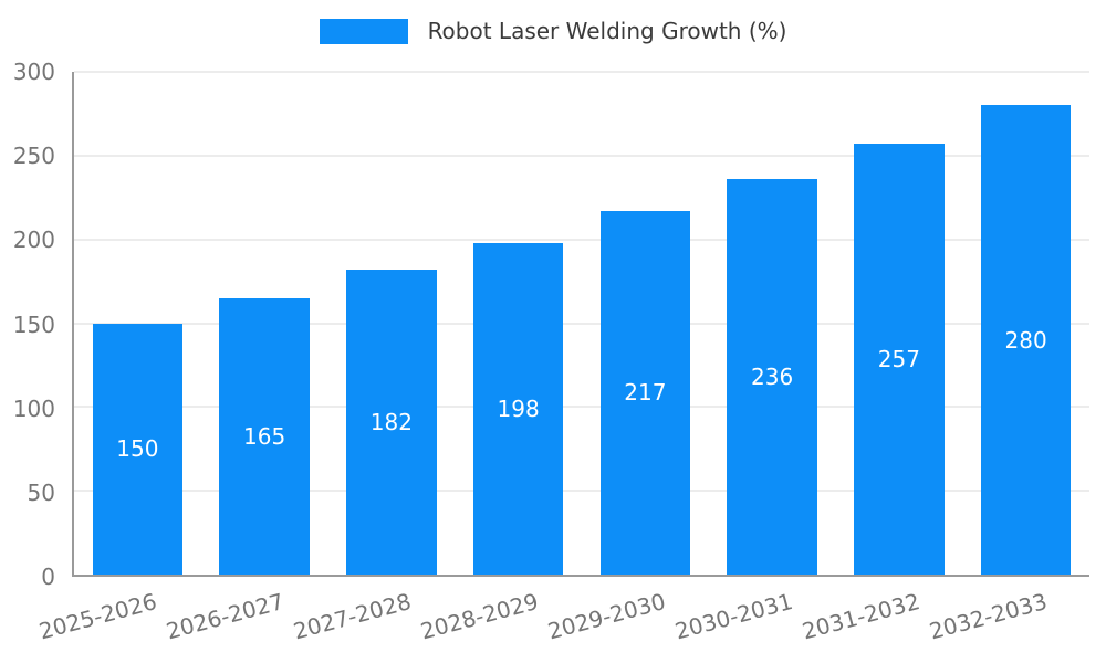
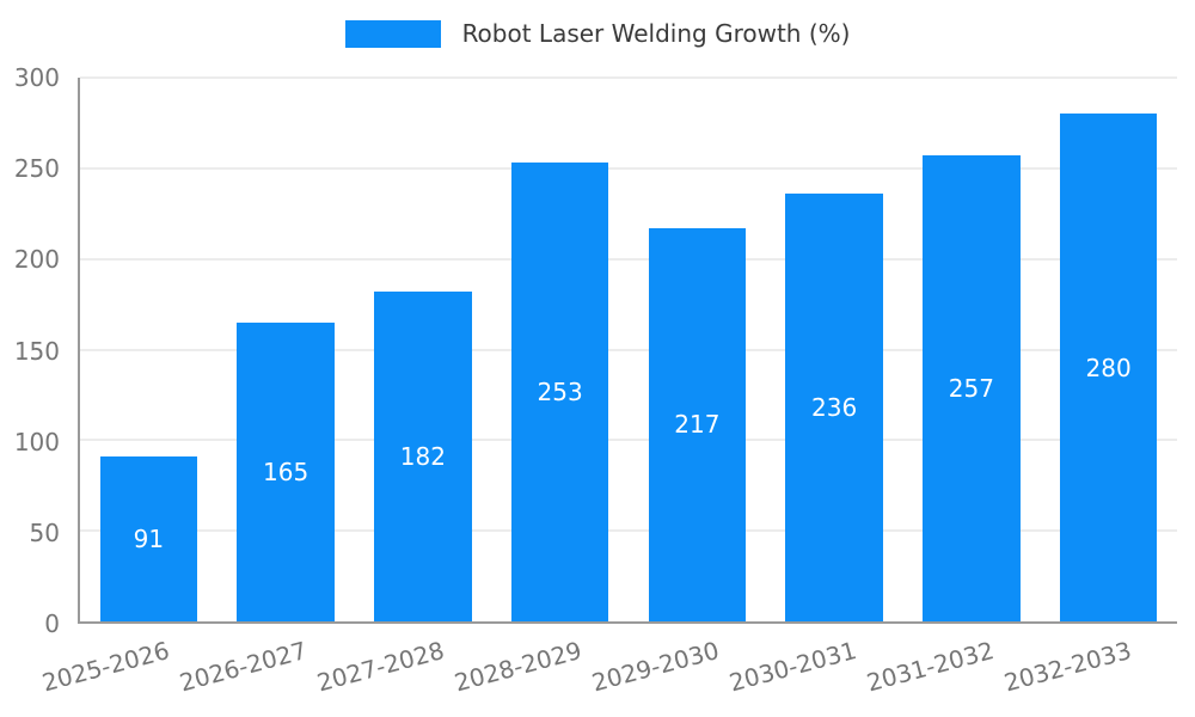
2025-2026: 150 -> 91
2028-2029: 198 -> 253
